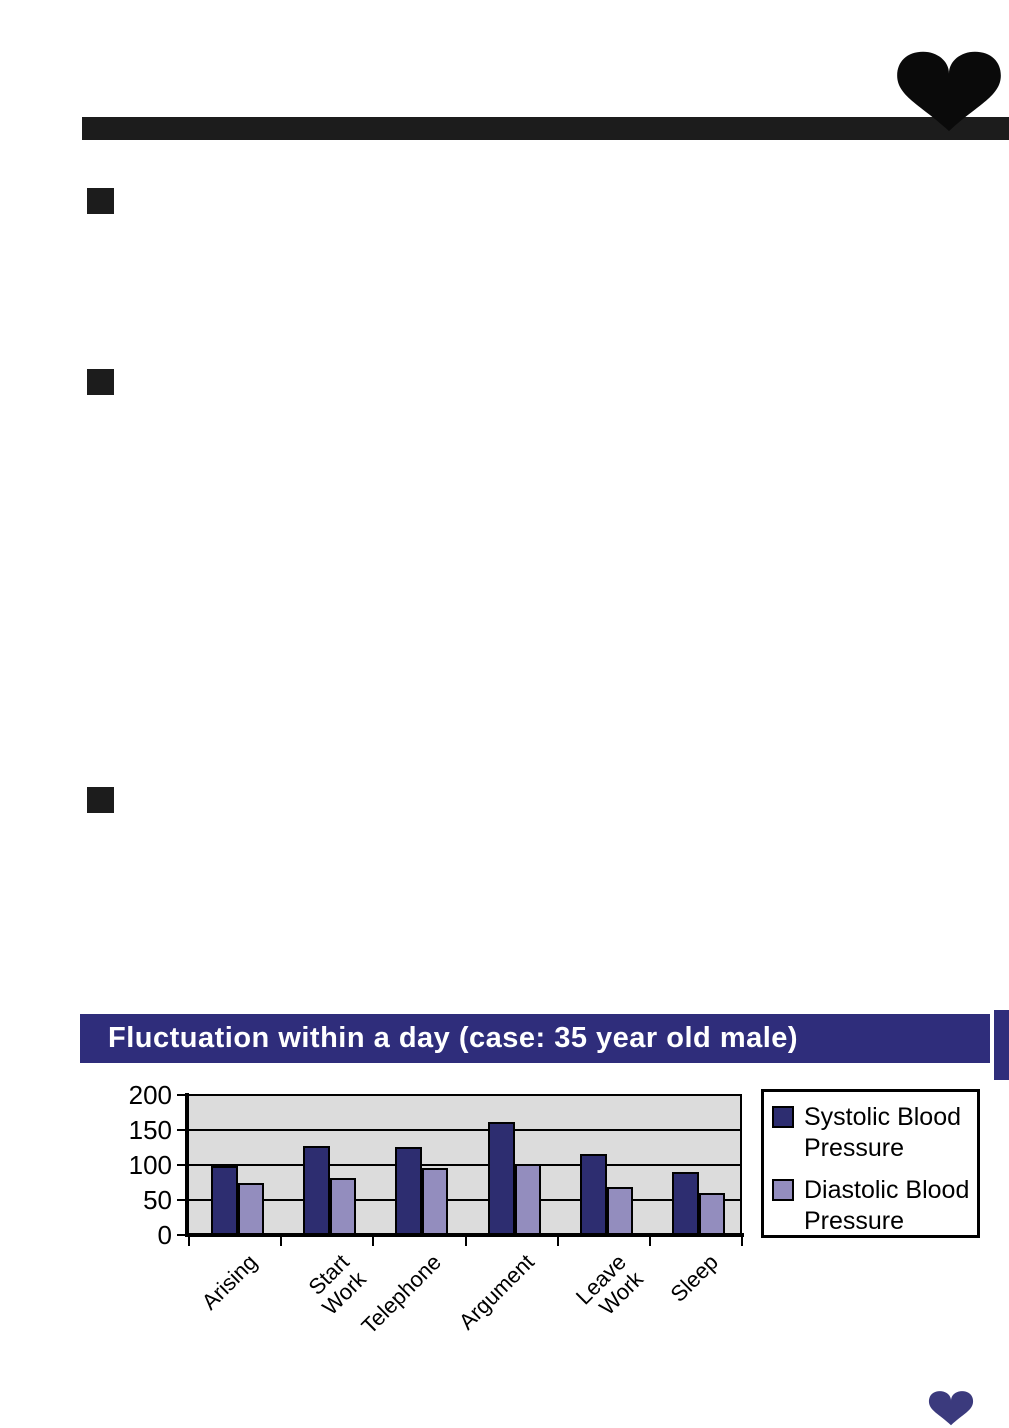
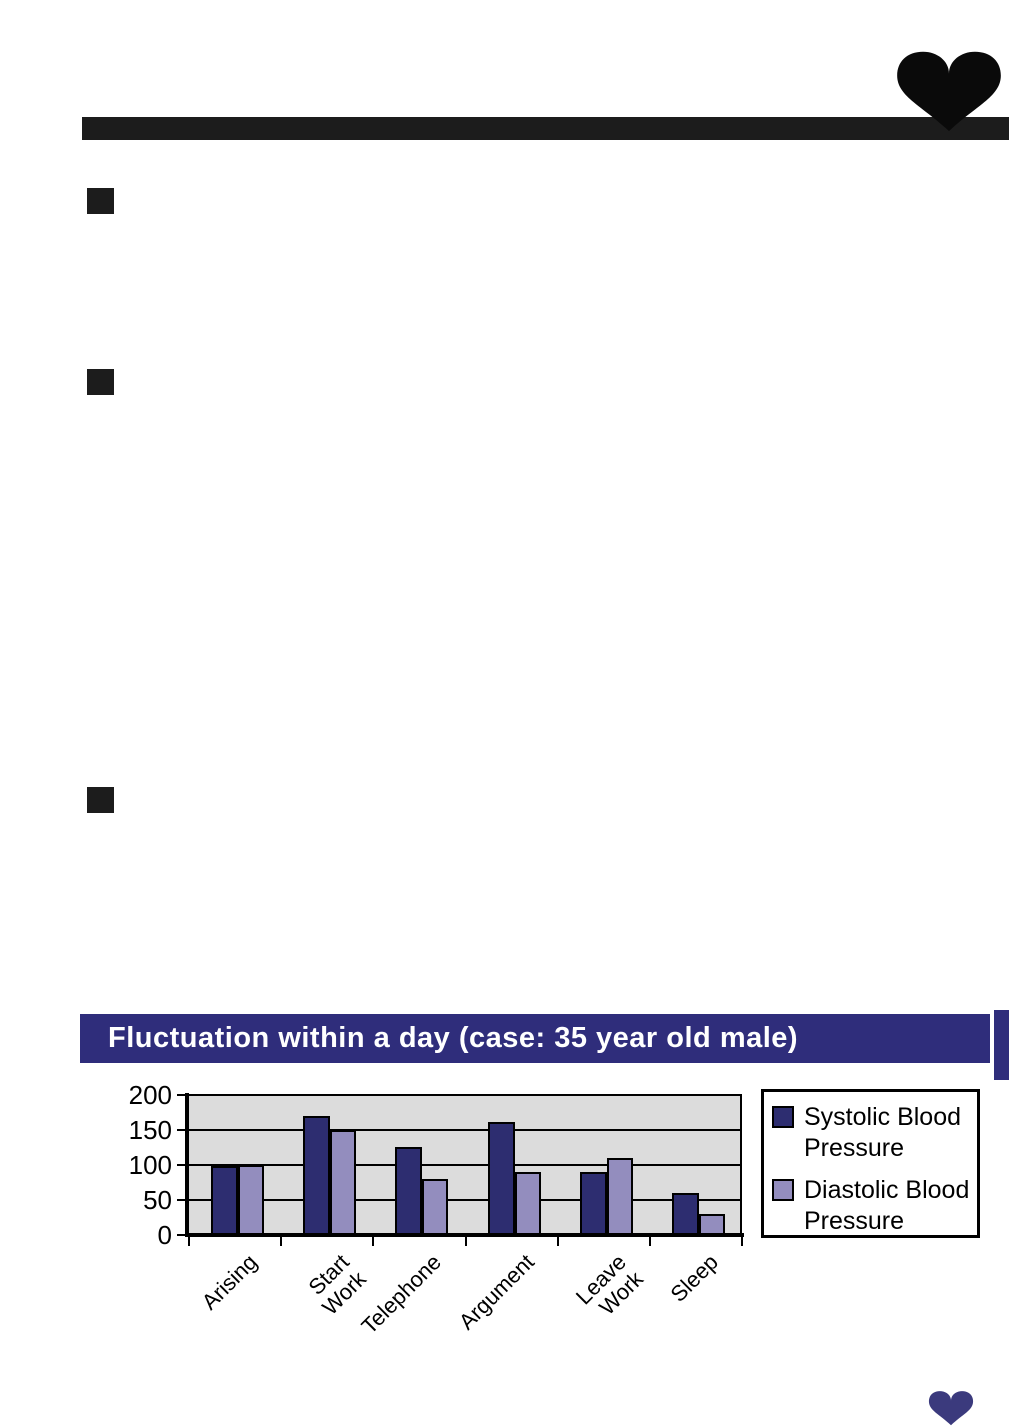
Diastolic Blood Pressure/Arising: 70 -> 100
Systolic Blood Pressure/Start Work: 130 -> 170
Diastolic Blood Pressure/Start Work: 80 -> 150
Diastolic Blood Pressure/Telephone: 100 -> 80
Diastolic Blood Pressure/Argument: 100 -> 90
Systolic Blood Pressure/Leave Work: 120 -> 90
Diastolic Blood Pressure/Leave Work: 70 -> 110
Systolic Blood Pressure/Sleep: 90 -> 60
Diastolic Blood Pressure/Sleep: 60 -> 30
